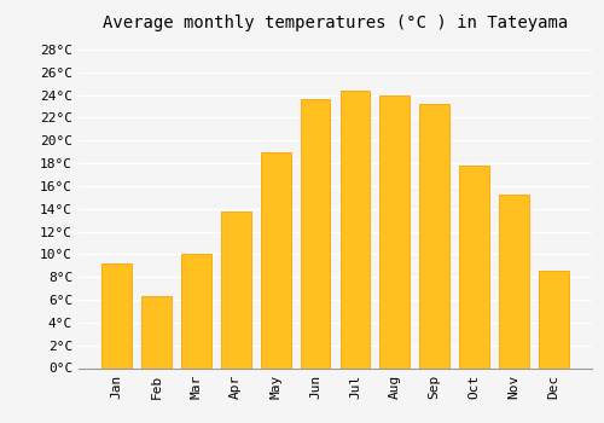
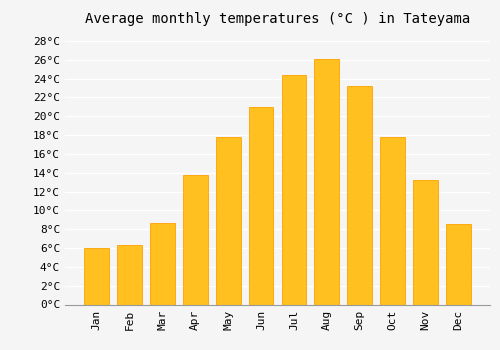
Jan: 9.2°C -> 6.0°C
Mar: 10.0°C -> 8.7°C
May: 19.0°C -> 17.8°C
Jun: 23.6°C -> 21.0°C
Aug: 24.0°C -> 26.1°C
Nov: 15.2°C -> 13.2°C
